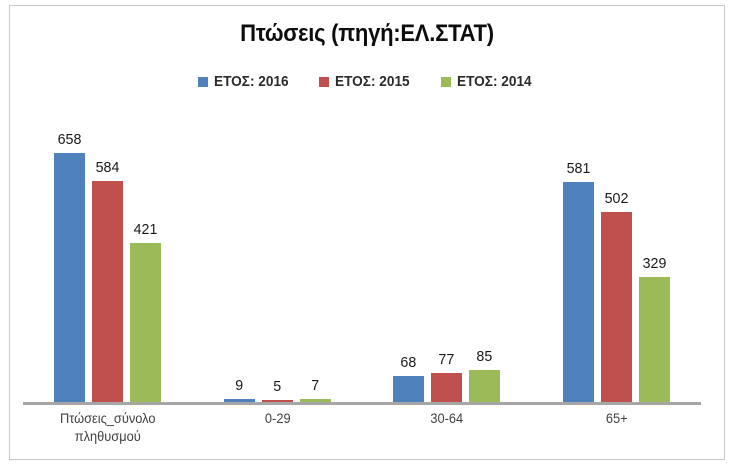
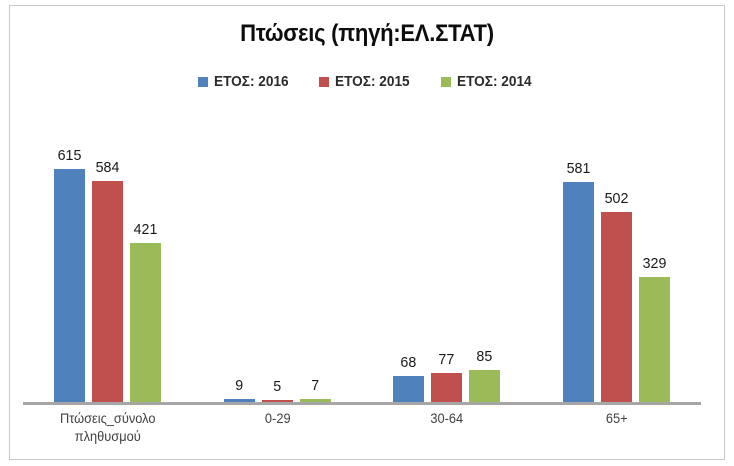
ΕΤΟΣ: 2016/Πτώσεις_σύνολο πληθυσμού: 658 -> 615
